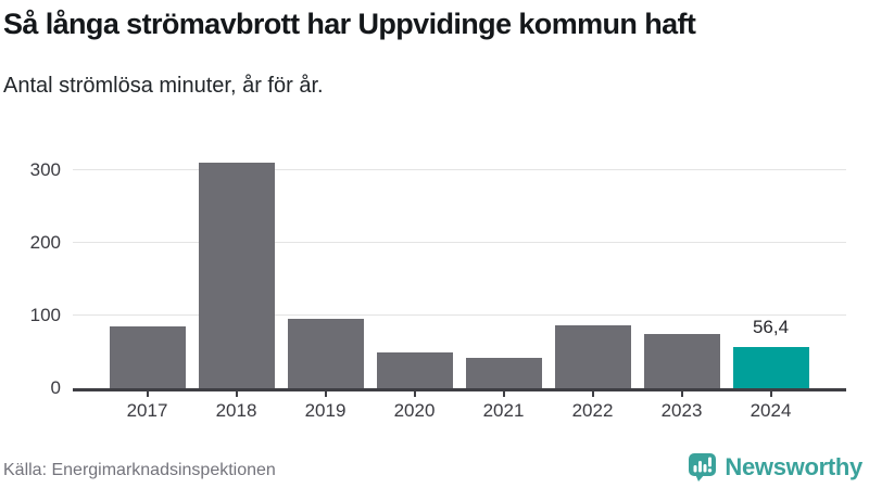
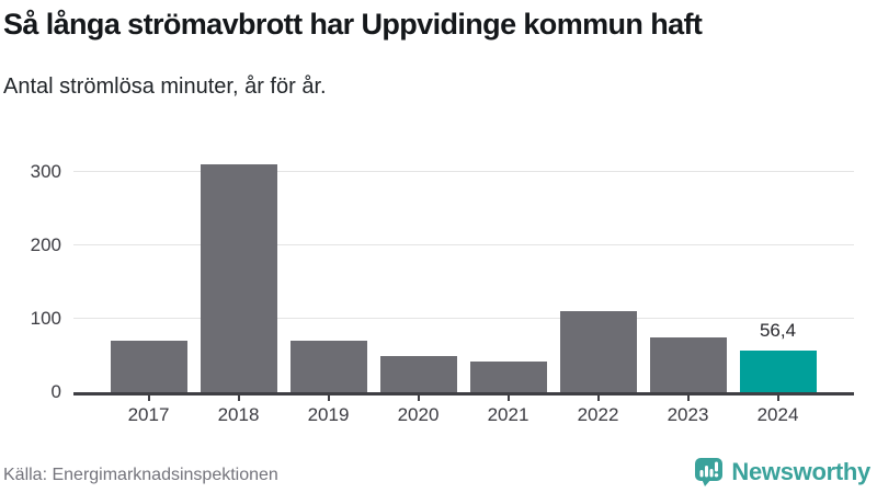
2017: 80 -> 70
2019: 100 -> 70
2022: 90 -> 110
